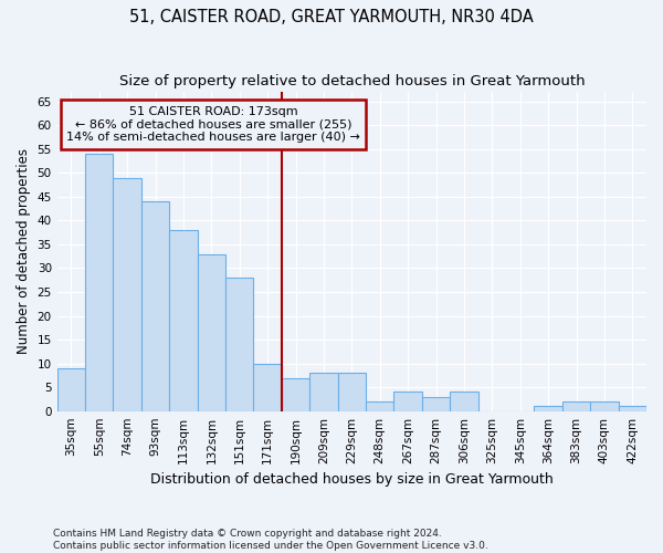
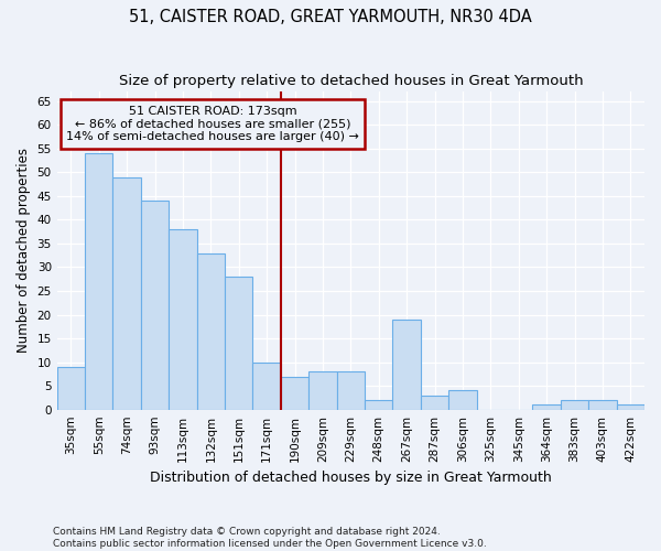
267sqm: 4 -> 19
